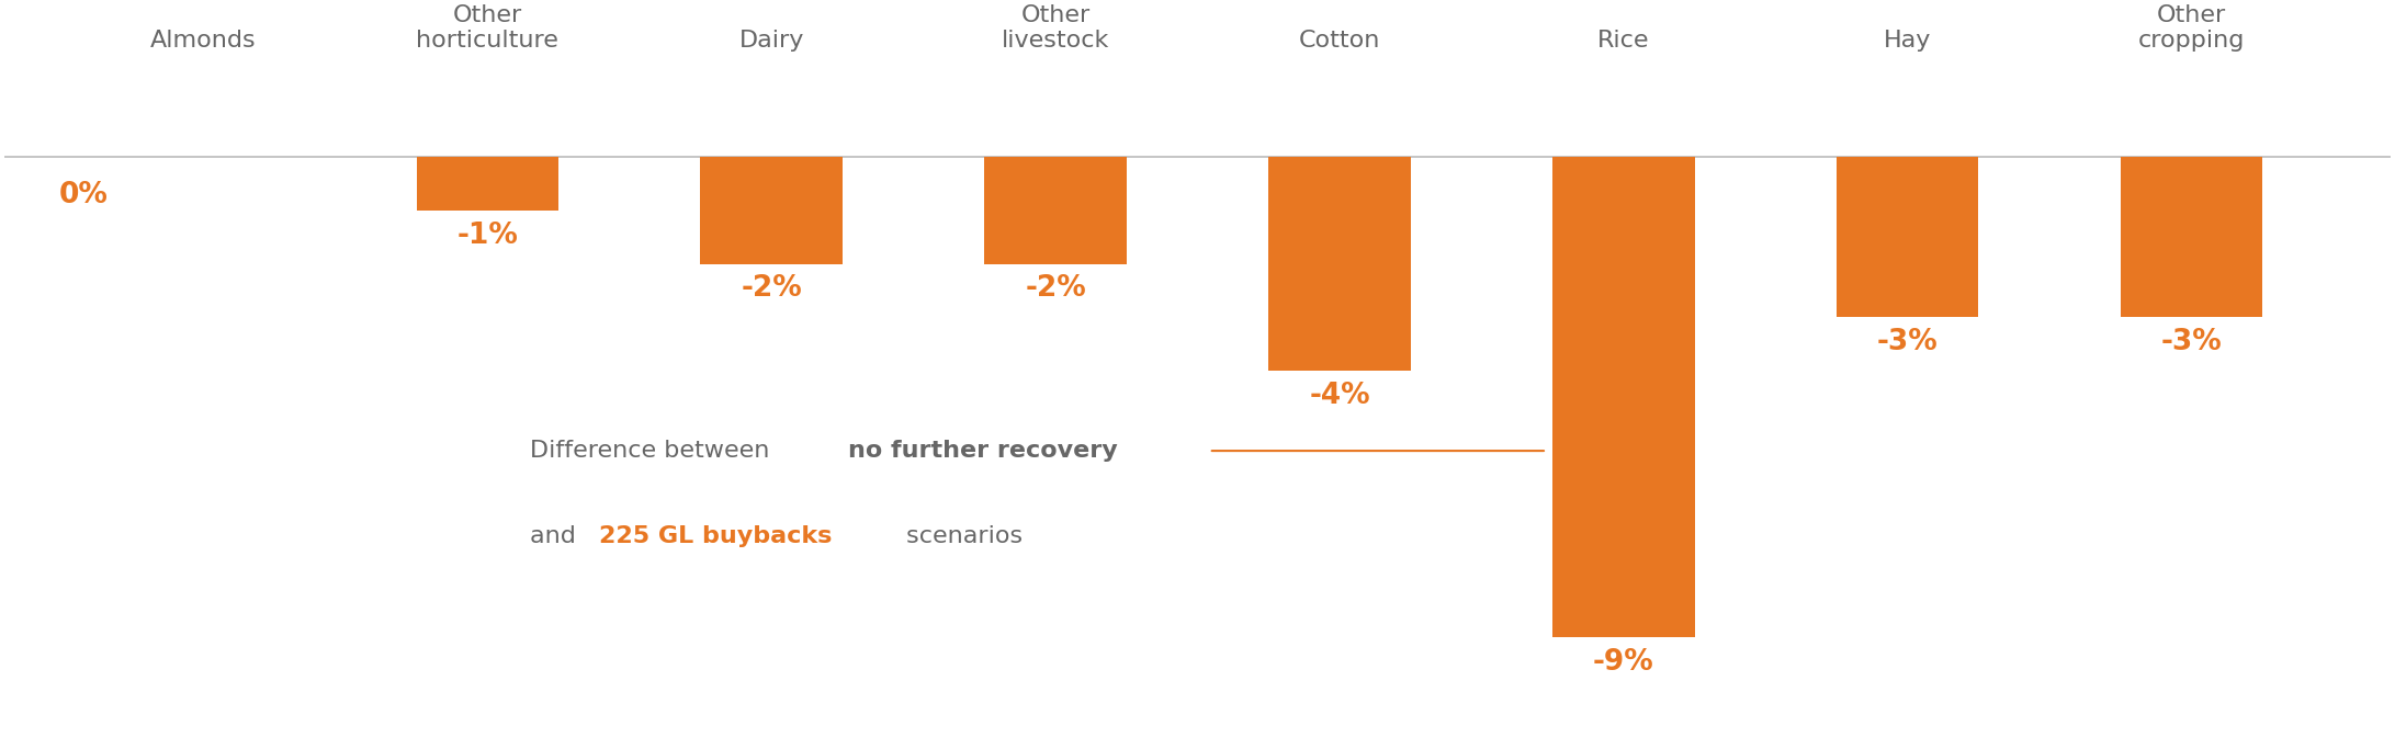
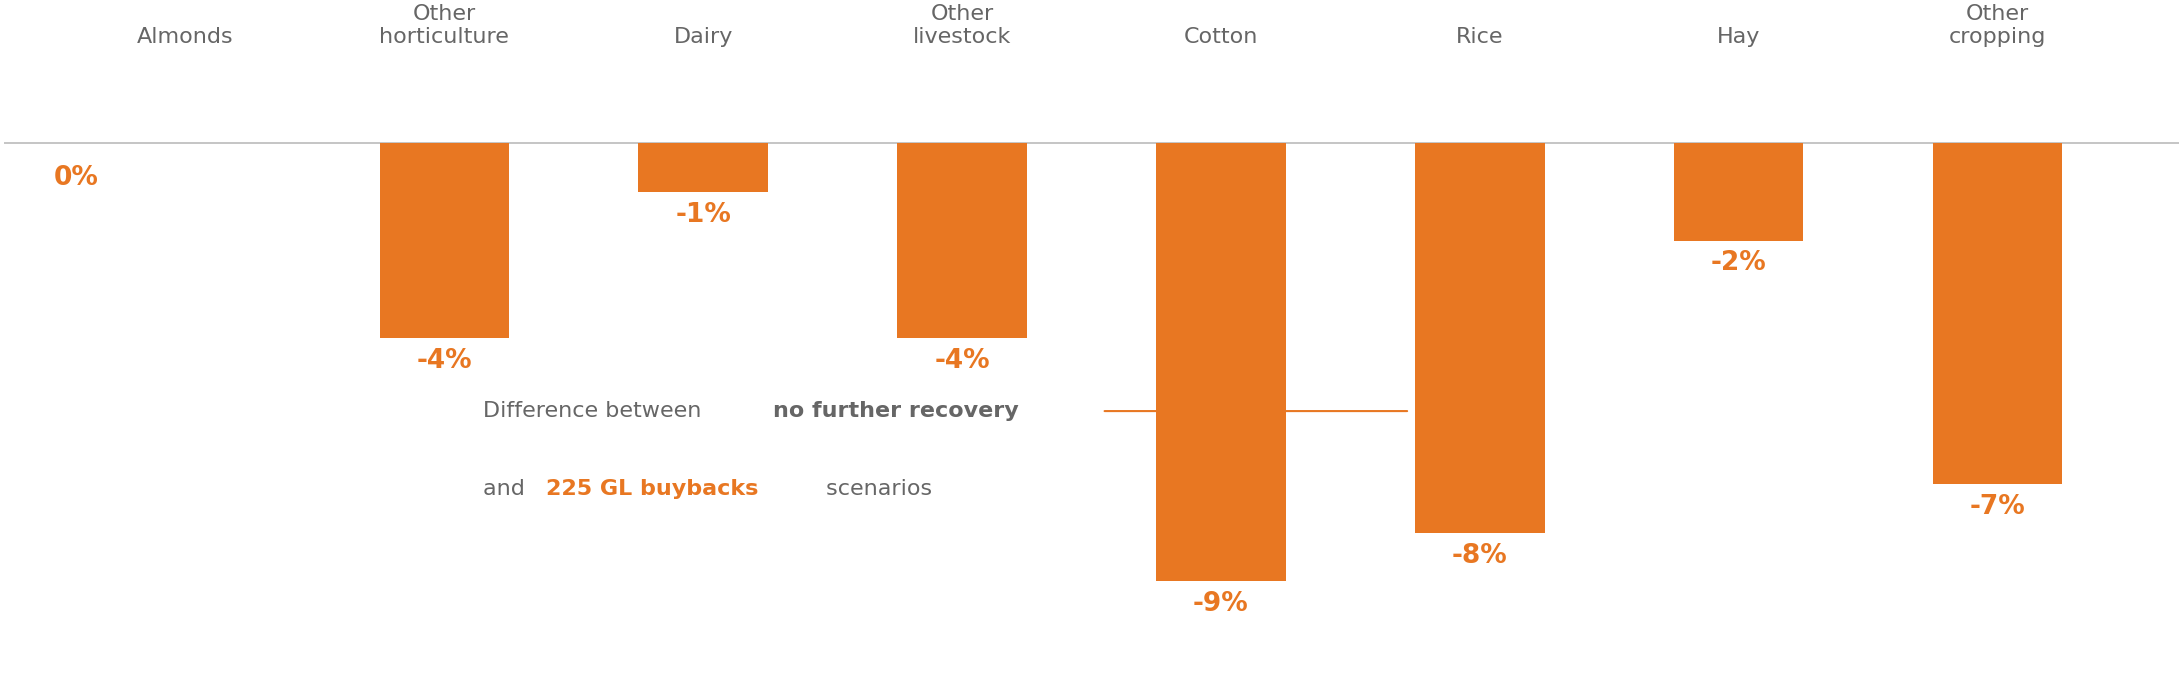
Other horticulture: -1% -> -4%
Dairy: -2% -> -1%
Other livestock: -2% -> -4%
Cotton: -4% -> -9%
Rice: -9% -> -8%
Hay: -3% -> -2%
Other cropping: -3% -> -7%
